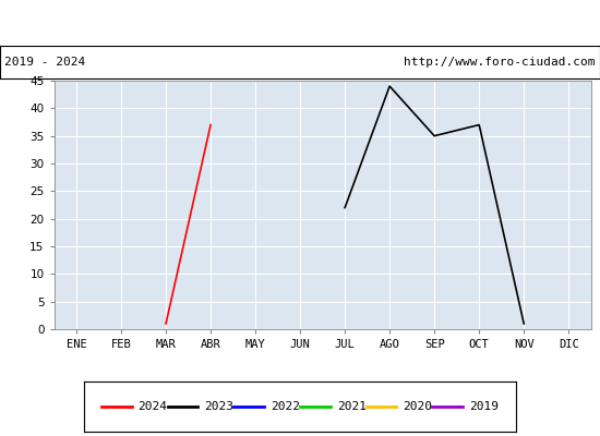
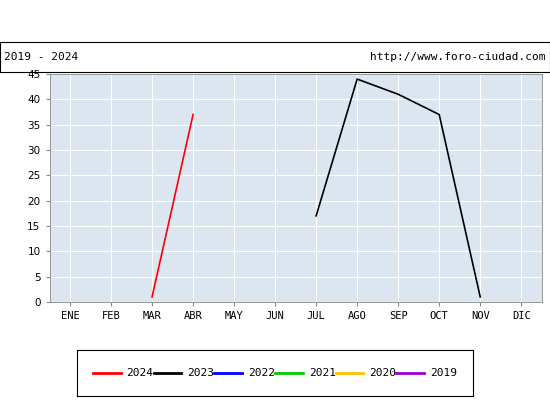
JUL: 22 -> 17
SEP: 35 -> 41
